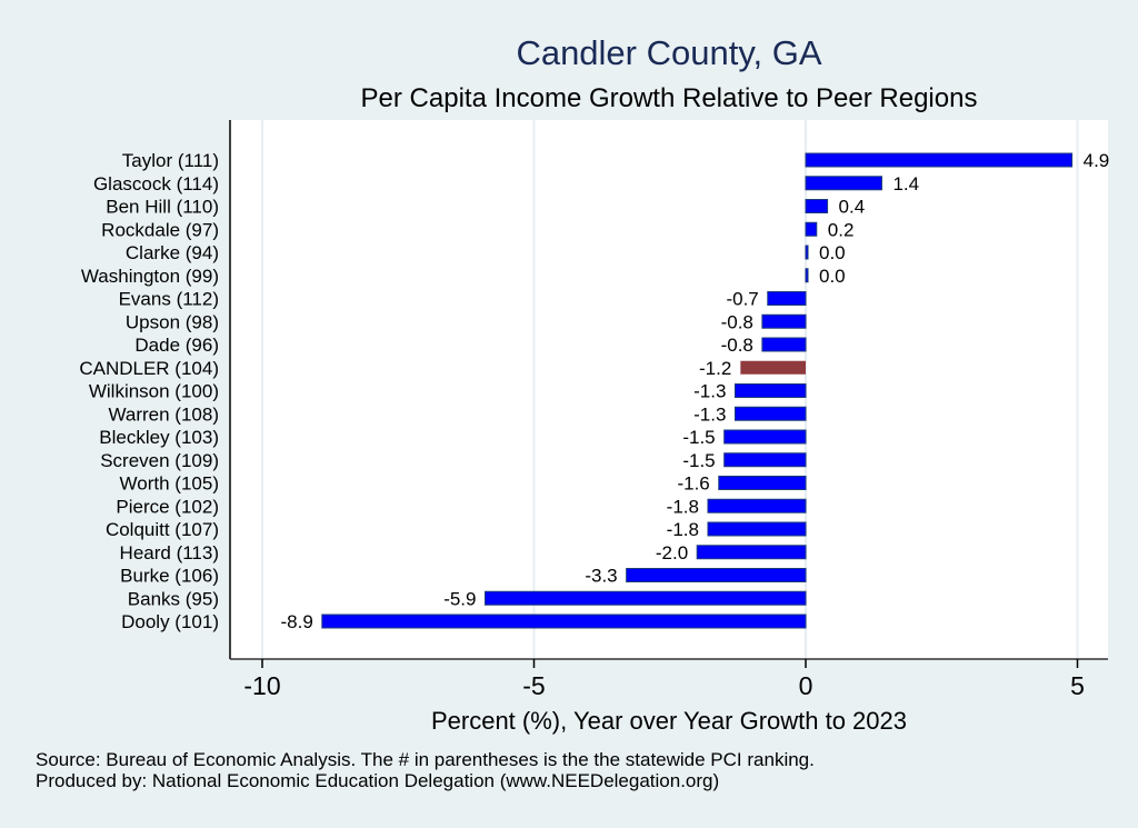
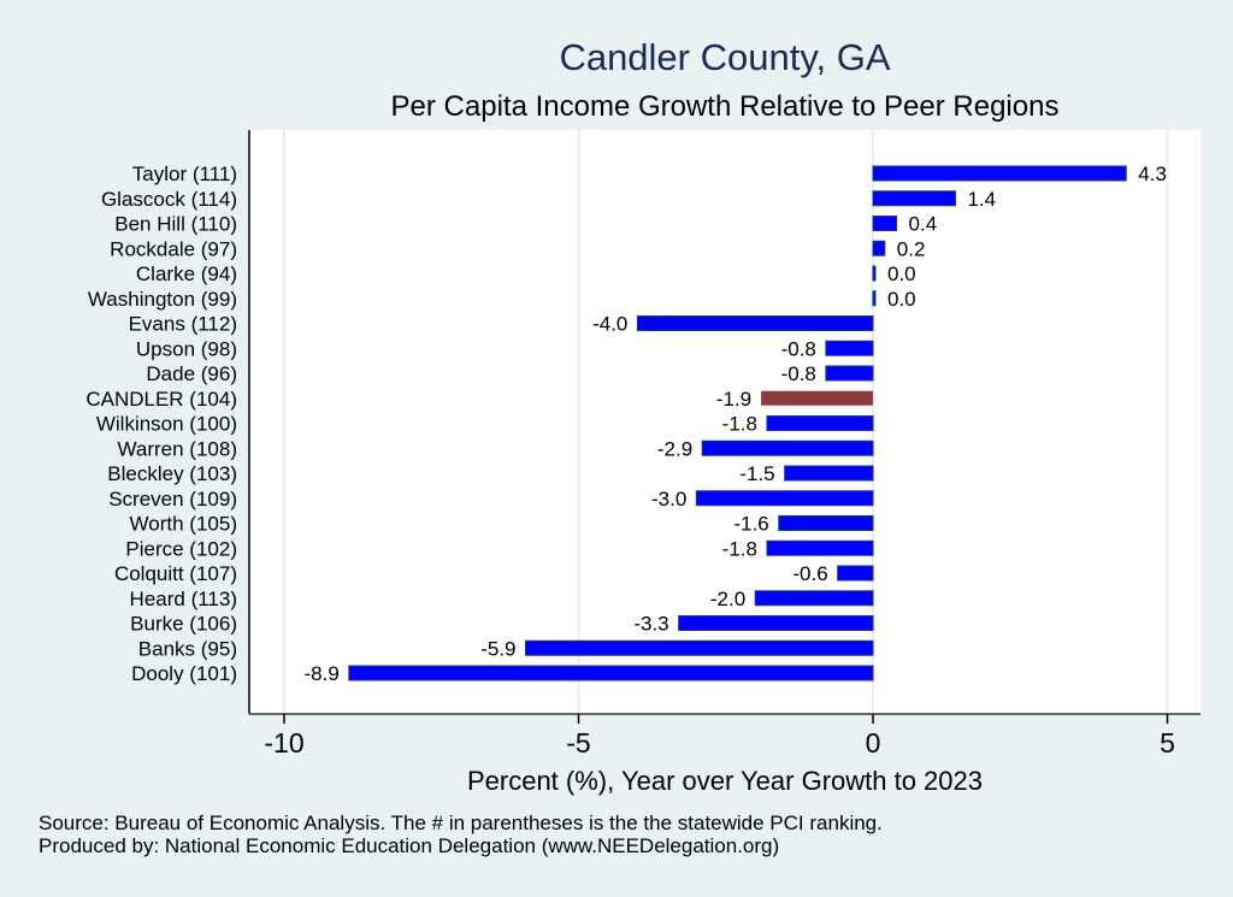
Taylor (111): 4.9 -> 4.3
Evans (112): -0.7 -> -4.0
CANDLER (104): -1.2 -> -1.9
Wilkinson (100): -1.3 -> -1.8
Warren (108): -1.3 -> -2.9
Screven (109): -1.5 -> -3.0
Colquitt (107): -1.8 -> -0.6
